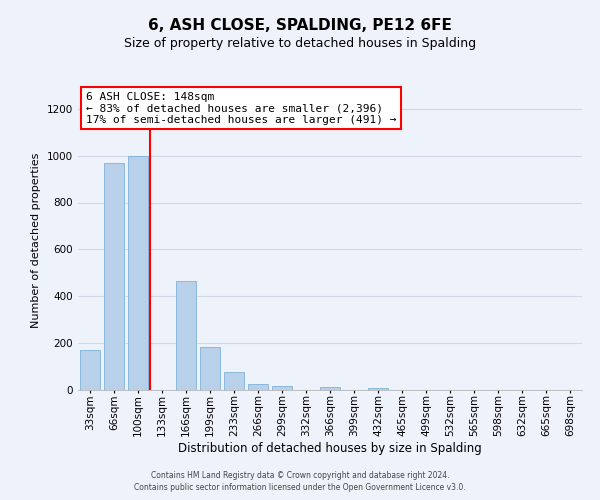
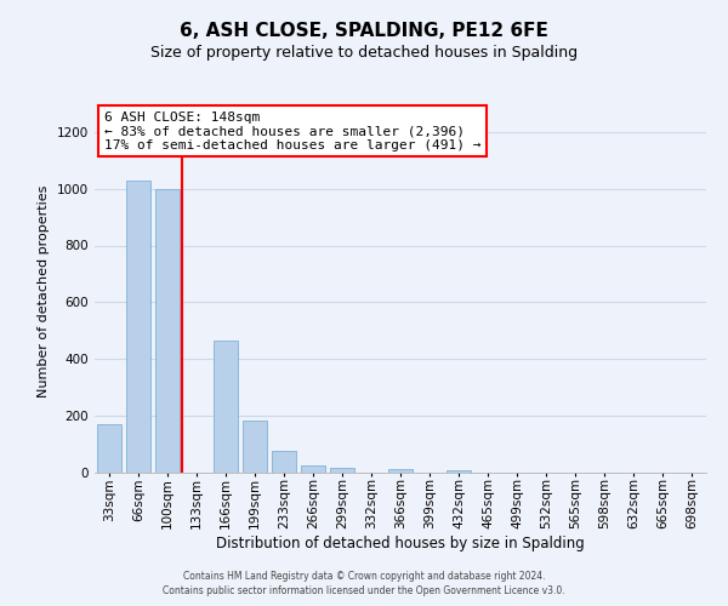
66sqm: 970 -> 1030
